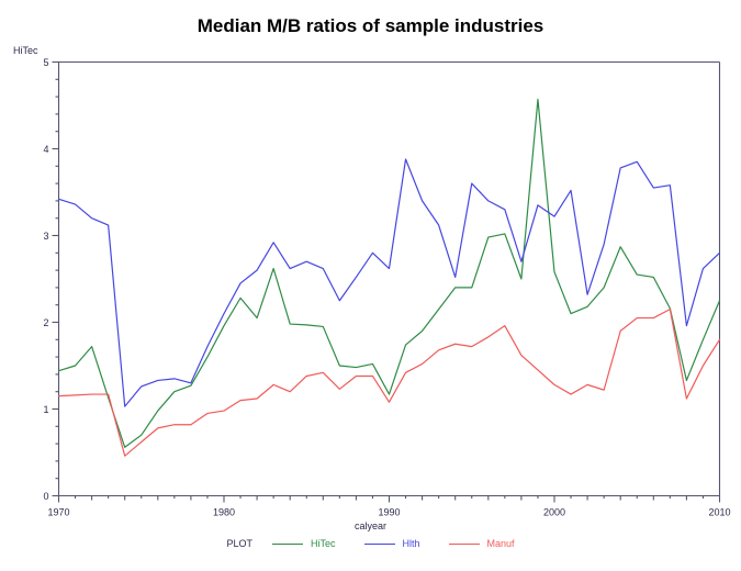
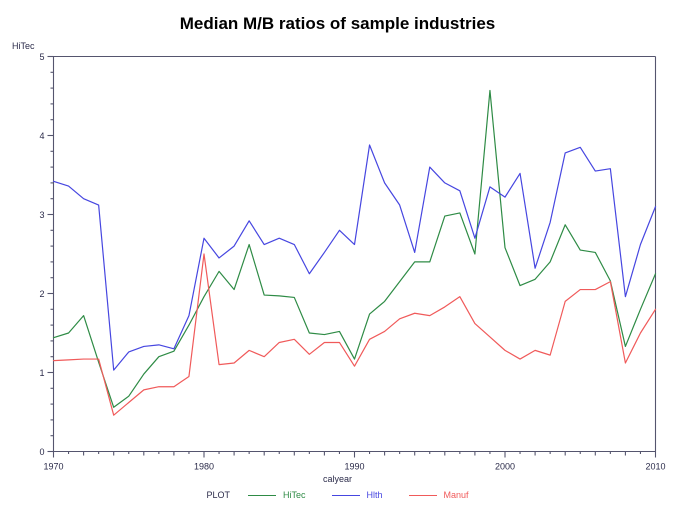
Hlth/1980: 2.1 -> 2.7
Manuf/1980: 1.0 -> 2.5
Hlth/2010: 2.8 -> 3.1
